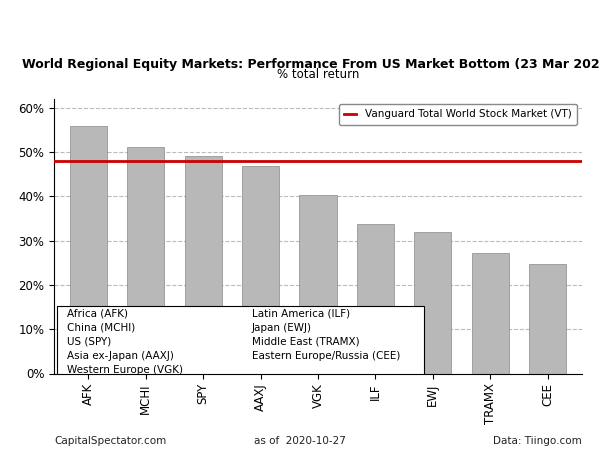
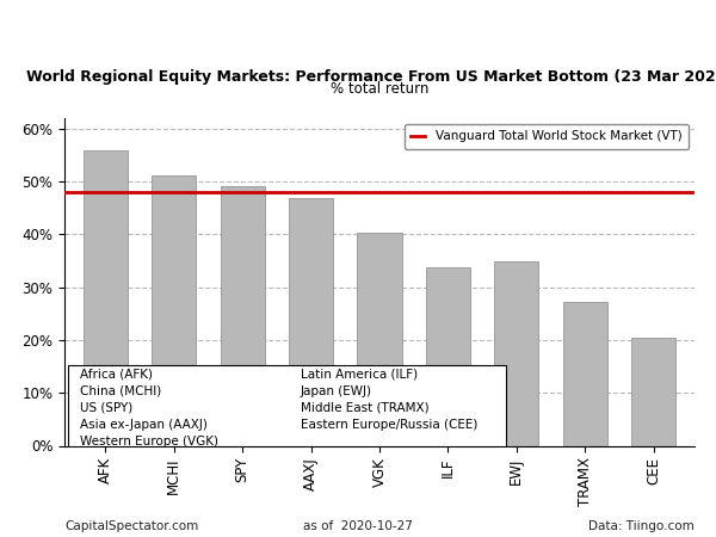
EWJ: 32.0% -> 35.0%
CEE: 24.8% -> 20.5%
